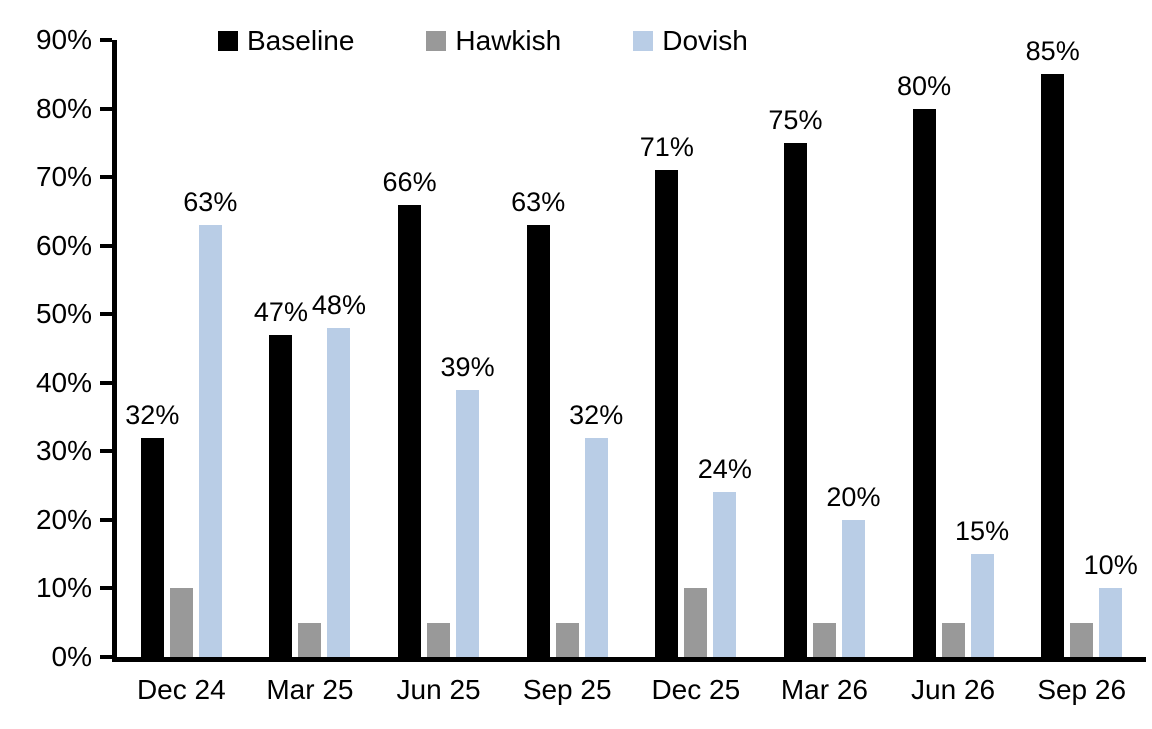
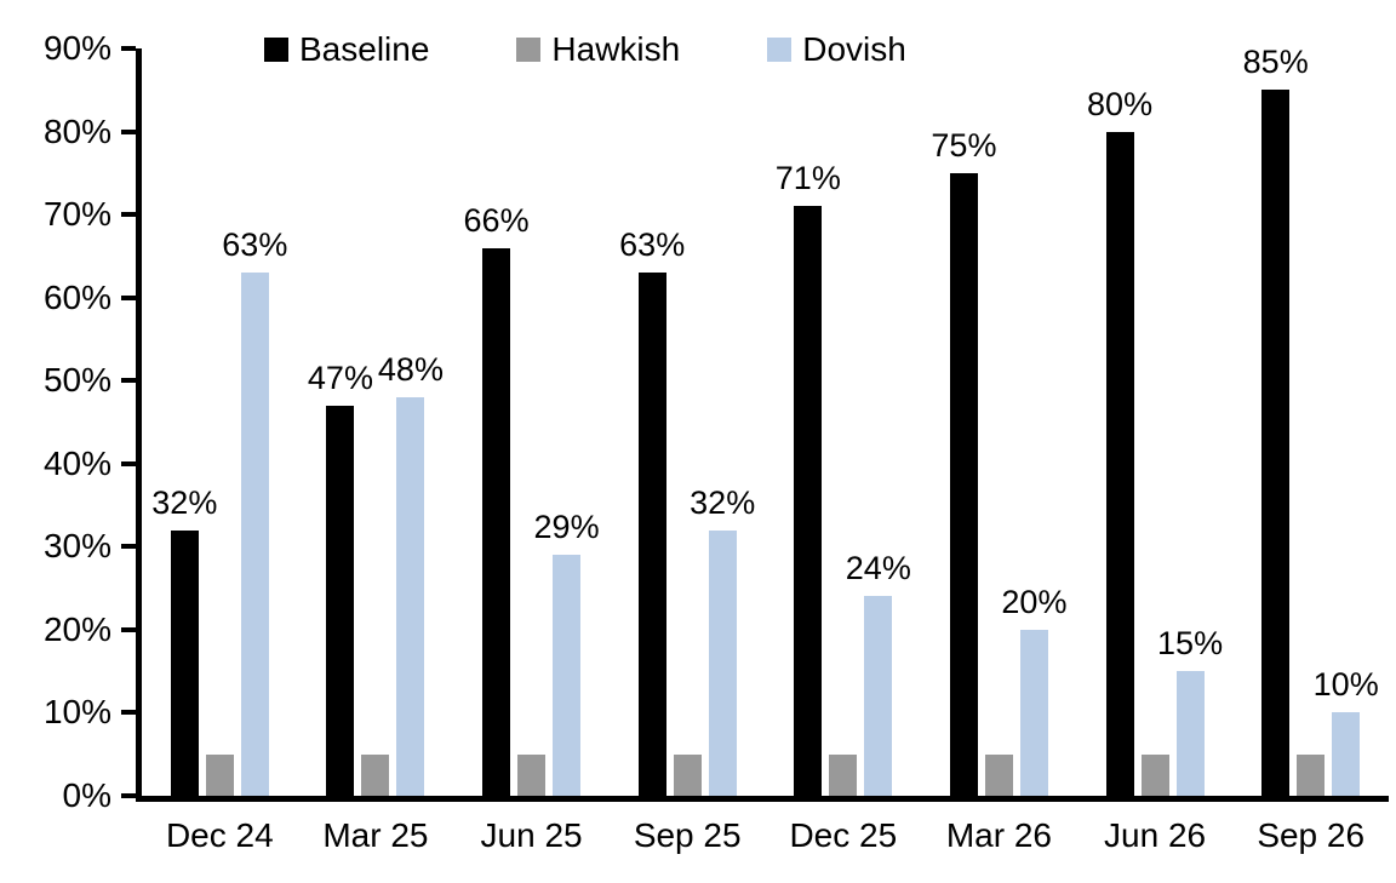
Hawkish/Dec 24: 10% -> 5%
Dovish/Jun 25: 39% -> 29%
Hawkish/Dec 25: 10% -> 5%
